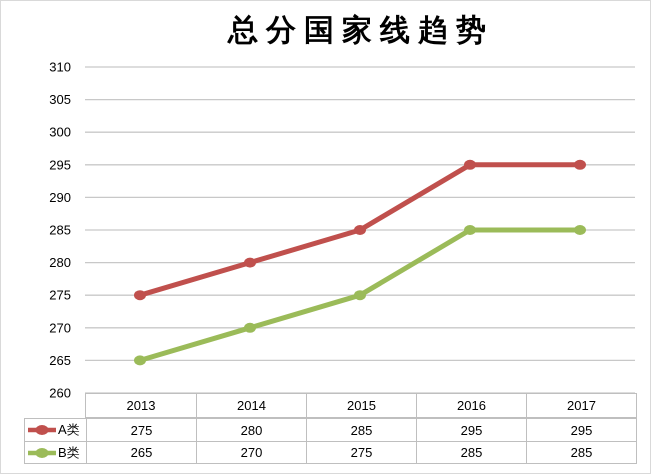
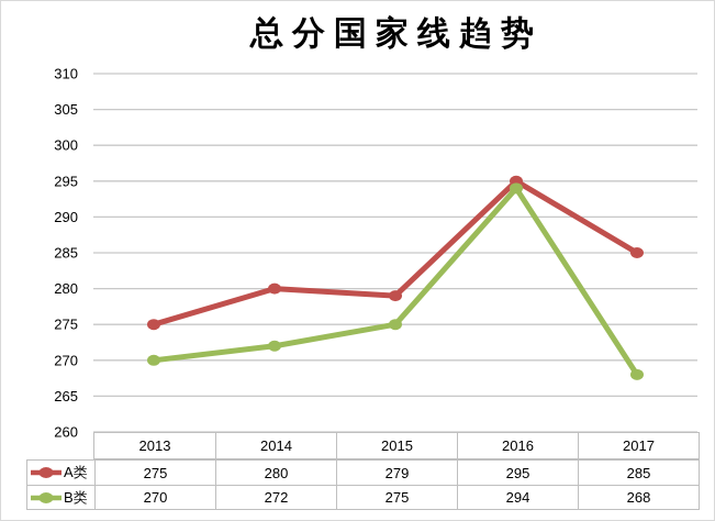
B类/2013: 265 -> 270
B类/2014: 270 -> 272
A类/2015: 285 -> 279
B类/2016: 285 -> 294
A类/2017: 295 -> 285
B类/2017: 285 -> 268
